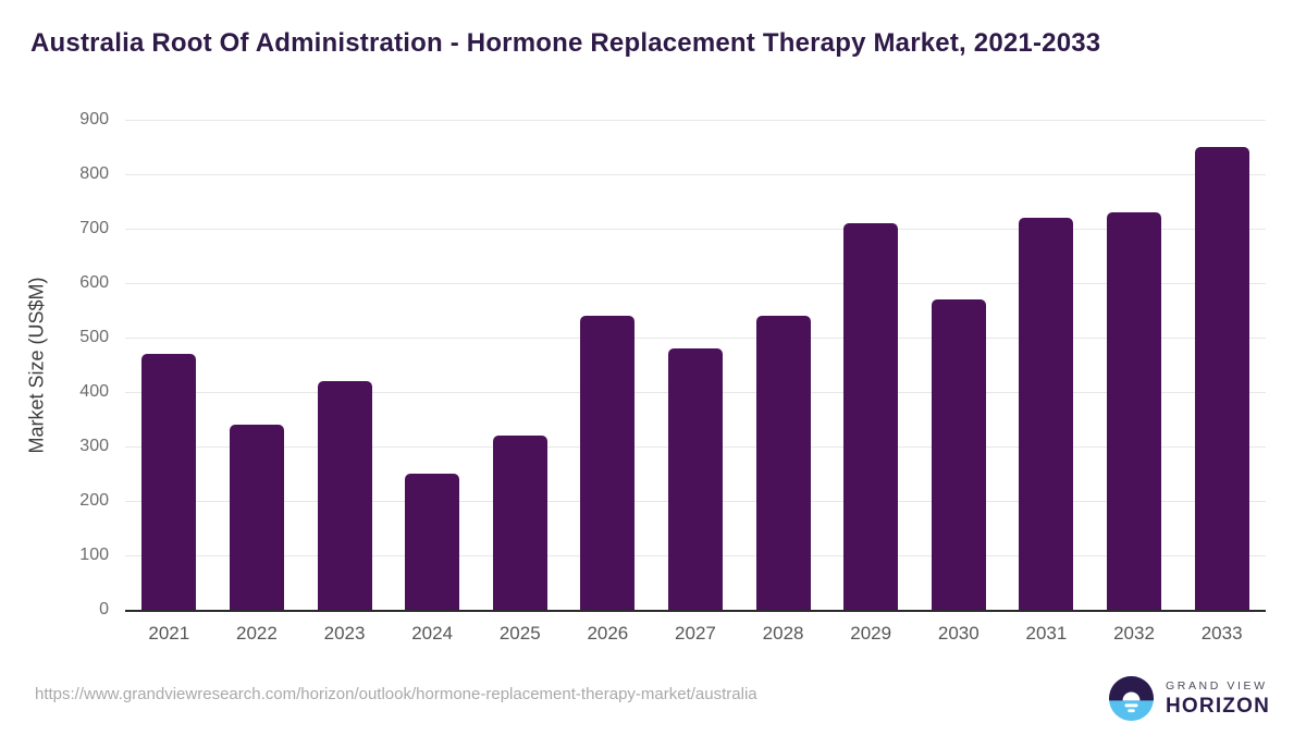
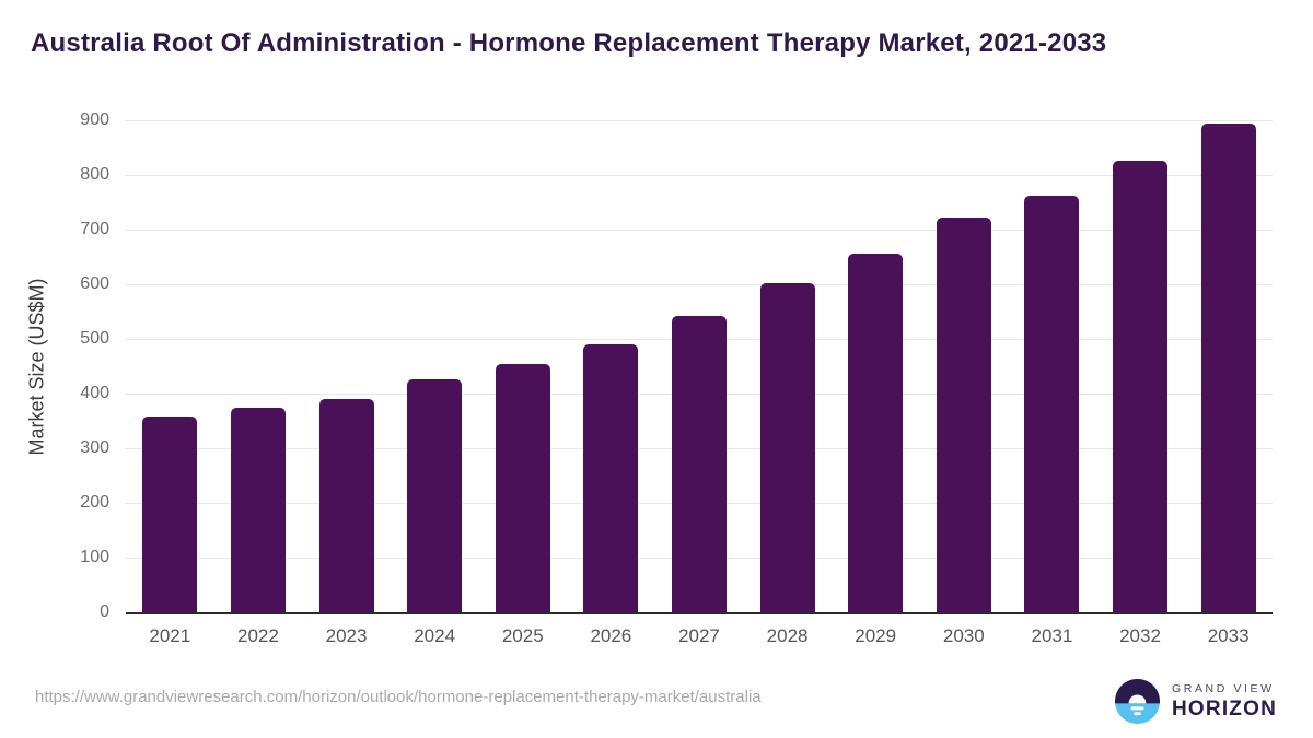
2021: 470 -> 360
2022: 340 -> 380
2023: 420 -> 390
2024: 250 -> 430
2025: 320 -> 460
2026: 540 -> 490
2027: 480 -> 540
2028: 540 -> 600
2029: 710 -> 660
2030: 570 -> 720
2031: 720 -> 760
2032: 730 -> 830
2033: 850 -> 900
